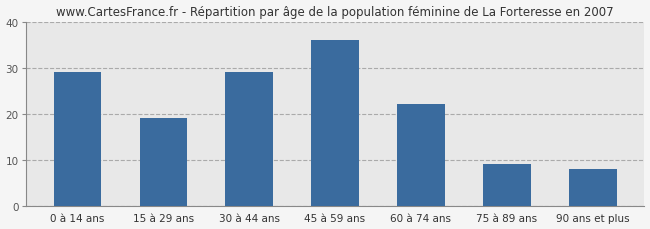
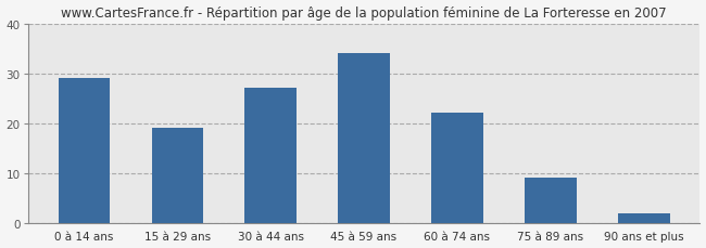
30 à 44 ans: 29 -> 27
45 à 59 ans: 36 -> 34
90 ans et plus: 8 -> 2
